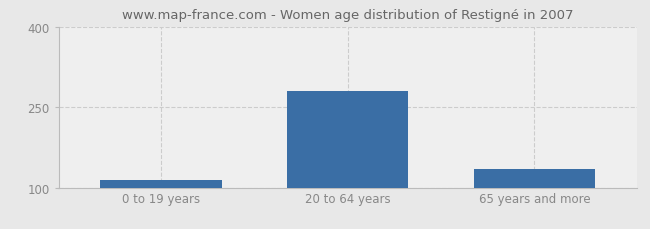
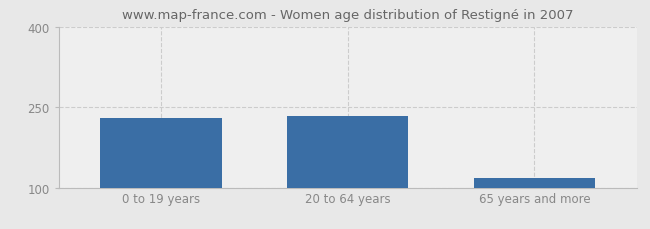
0 to 19 years: 115 -> 230
20 to 64 years: 280 -> 234
65 years and more: 135 -> 118
